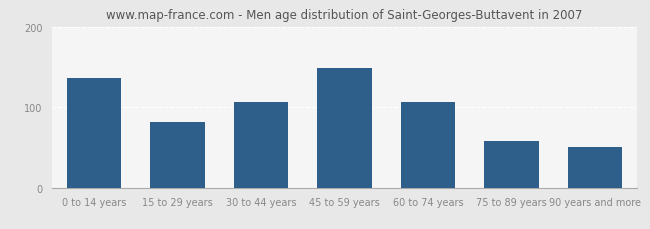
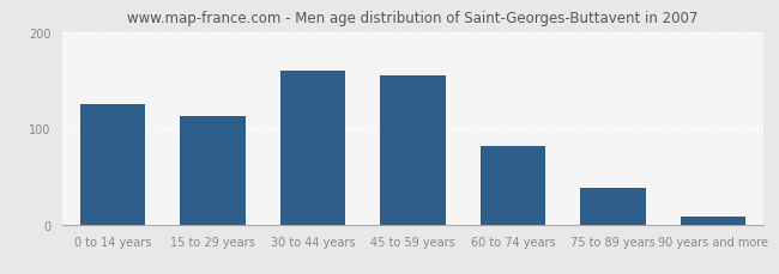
0 to 14 years: 136 -> 125
15 to 29 years: 82 -> 112
30 to 44 years: 106 -> 160
45 to 59 years: 148 -> 155
60 to 74 years: 106 -> 82
75 to 89 years: 58 -> 38
90 years and more: 50 -> 8
